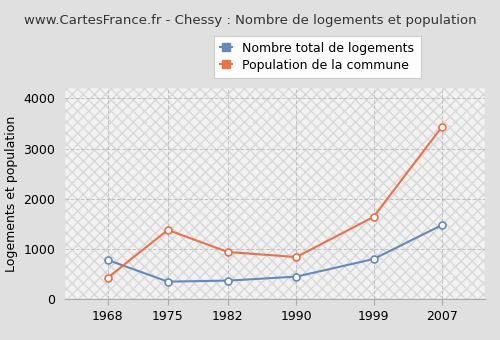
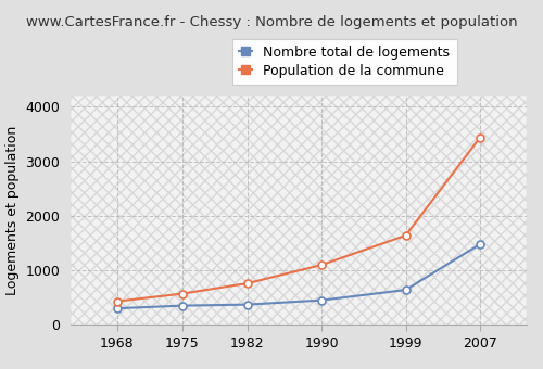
Nombre total de logements/1968: 780 -> 300
Population de la commune/1975: 1380 -> 570
Population de la commune/1982: 940 -> 760
Population de la commune/1990: 840 -> 1100
Nombre total de logements/1999: 800 -> 640
